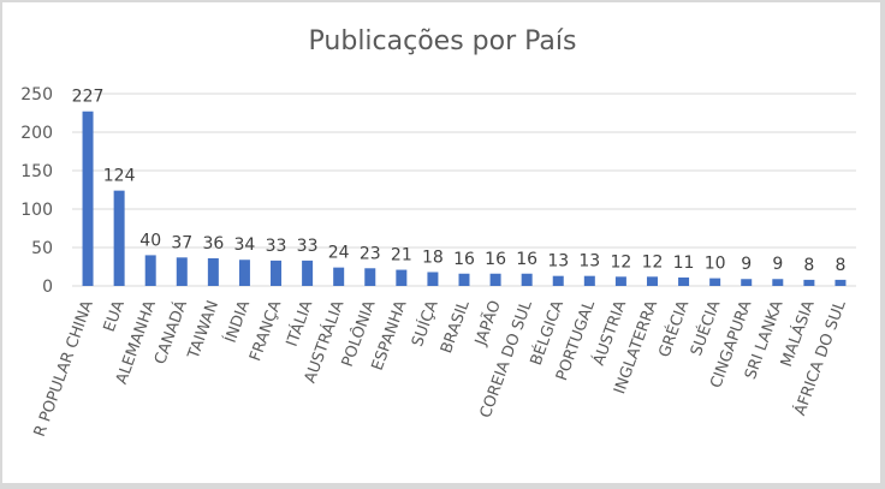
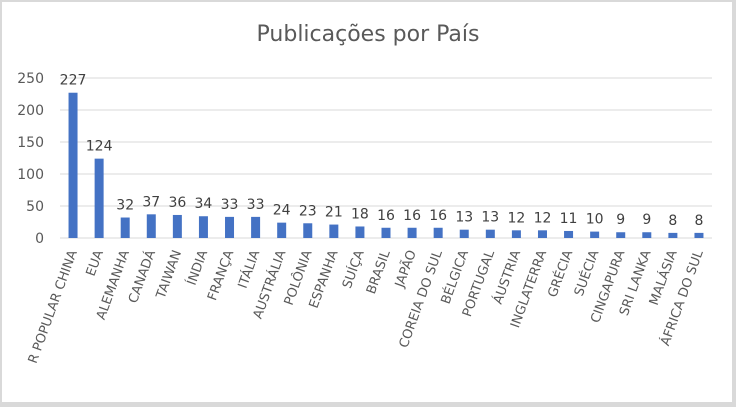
ALEMANHA: 40 -> 32
